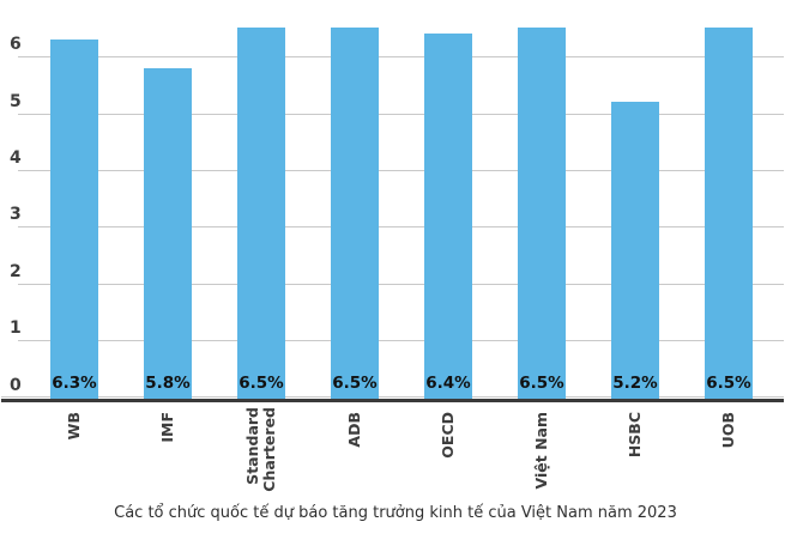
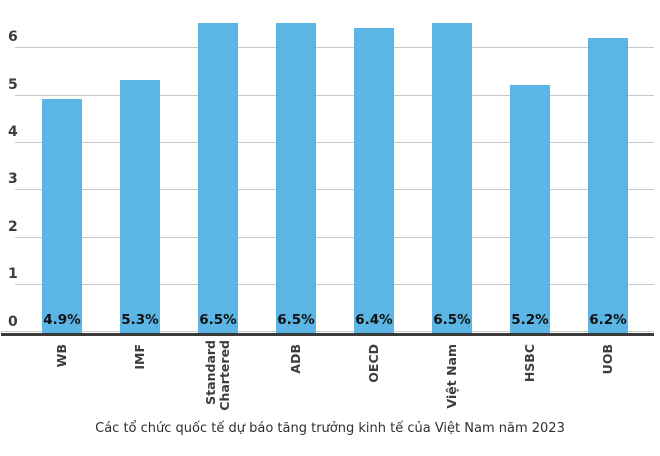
WB: 6.3% -> 4.9%
IMF: 5.8% -> 5.3%
UOB: 6.5% -> 6.2%
